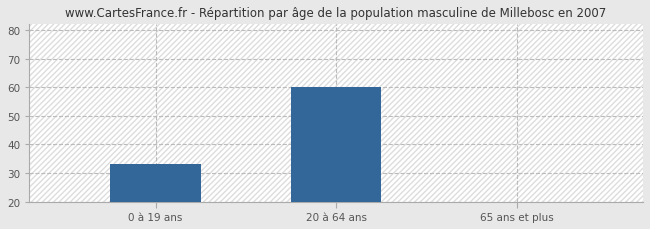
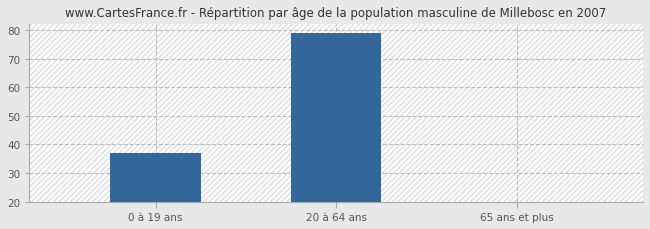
0 à 19 ans: 33 -> 37
20 à 64 ans: 60 -> 79
